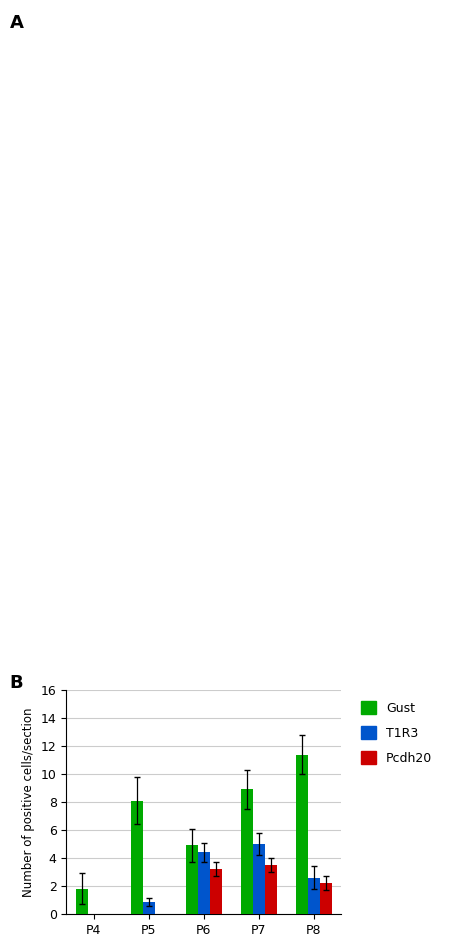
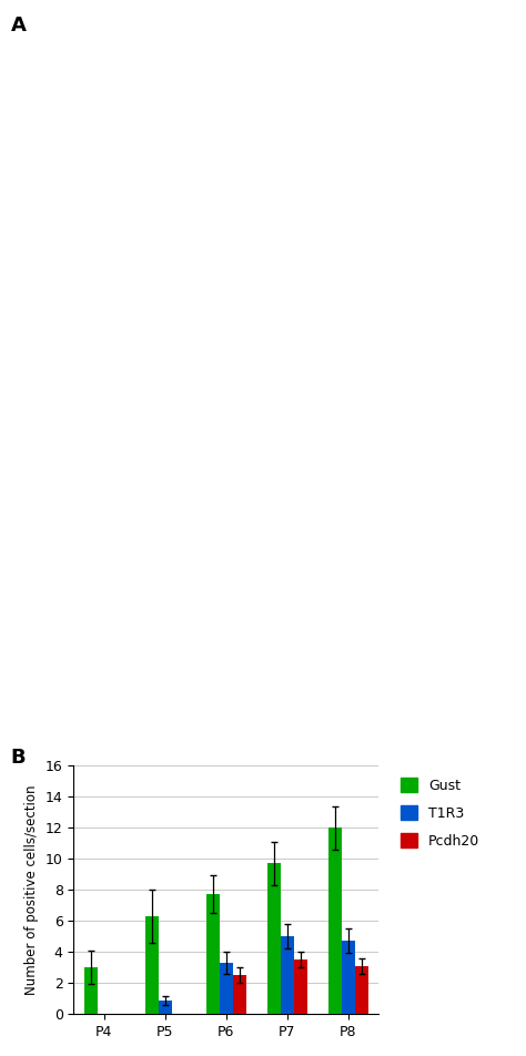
Gust/P4: 1.8 -> 3.0
Gust/P5: 8.1 -> 6.3
Gust/P6: 4.9 -> 7.7
T1R3/P6: 4.4 -> 3.3
Pcdh20/P6: 3.2 -> 2.5
Gust/P7: 8.9 -> 9.7
Gust/P8: 11.4 -> 12.0
T1R3/P8: 2.6 -> 4.7
Pcdh20/P8: 2.2 -> 3.1
